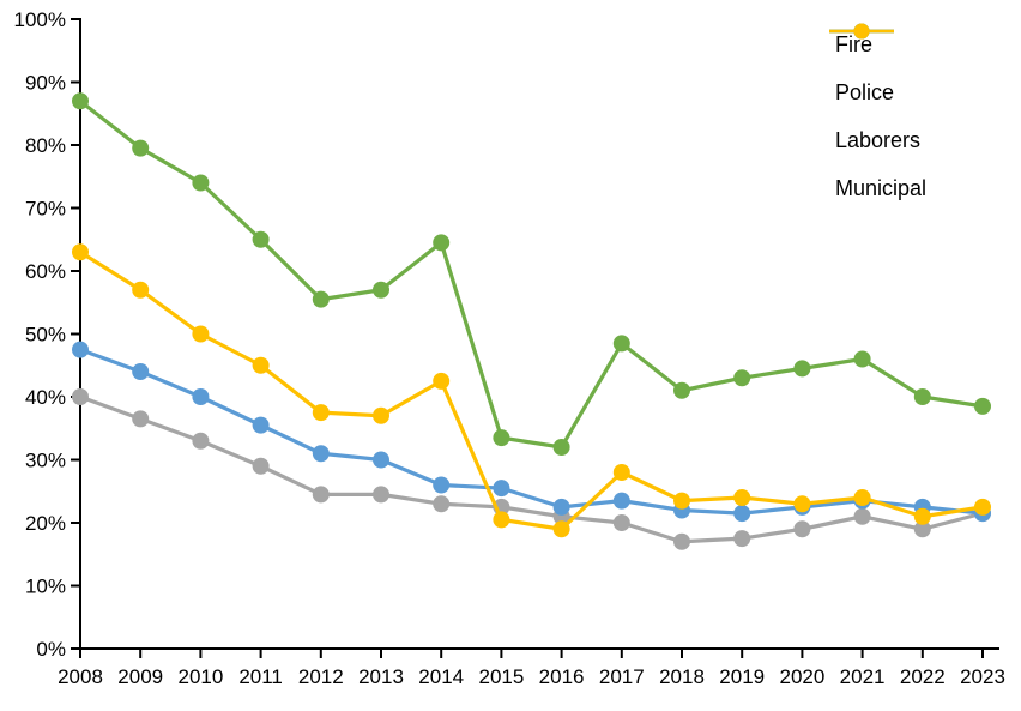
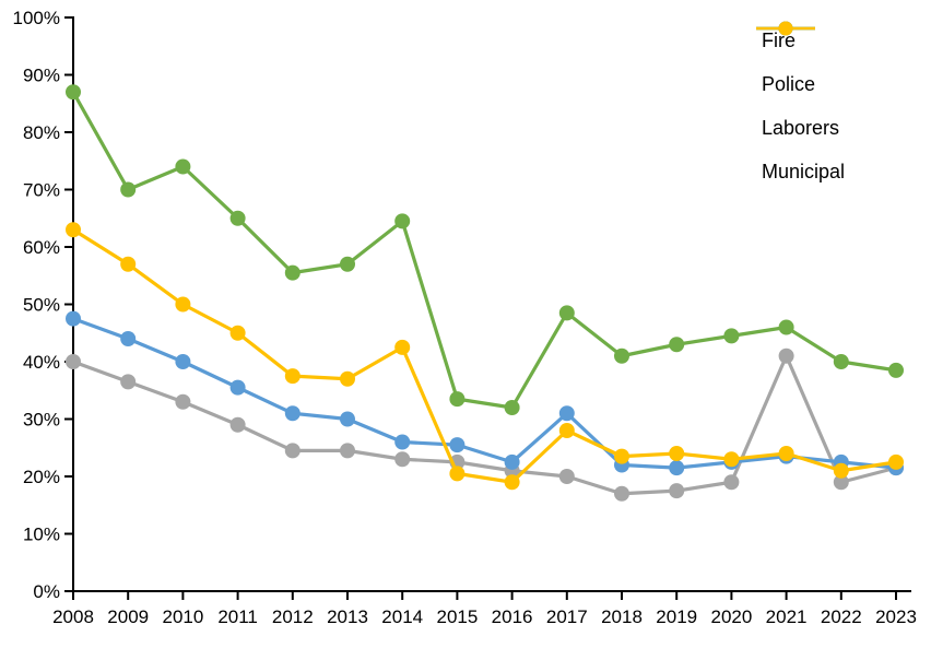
Laborers/2009: 80% -> 70%
Police/2017: 24% -> 31%
Fire/2021: 21% -> 41%
